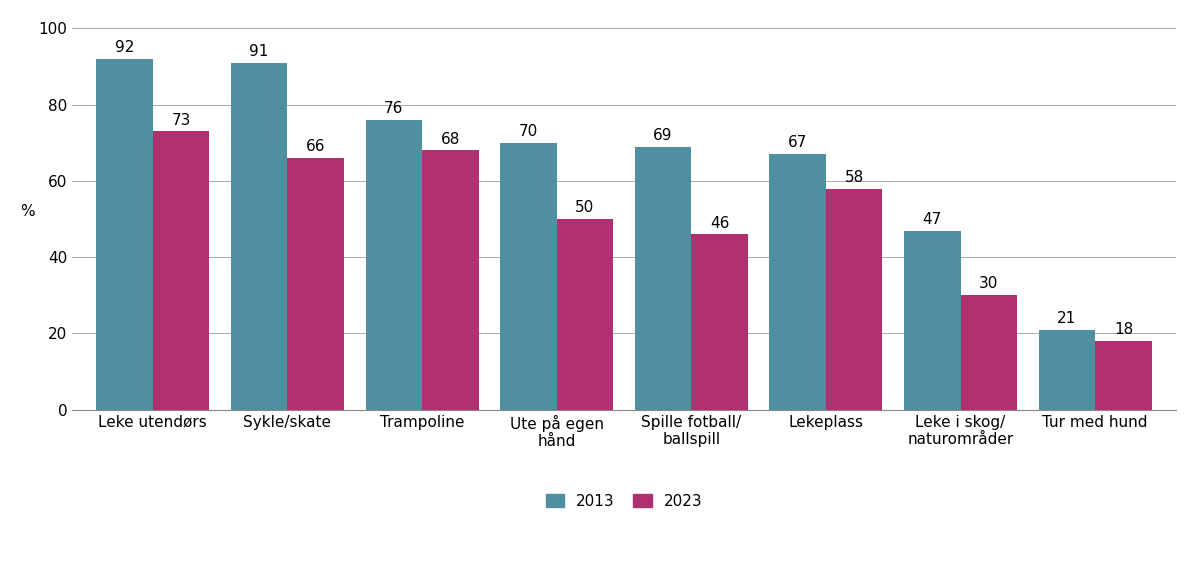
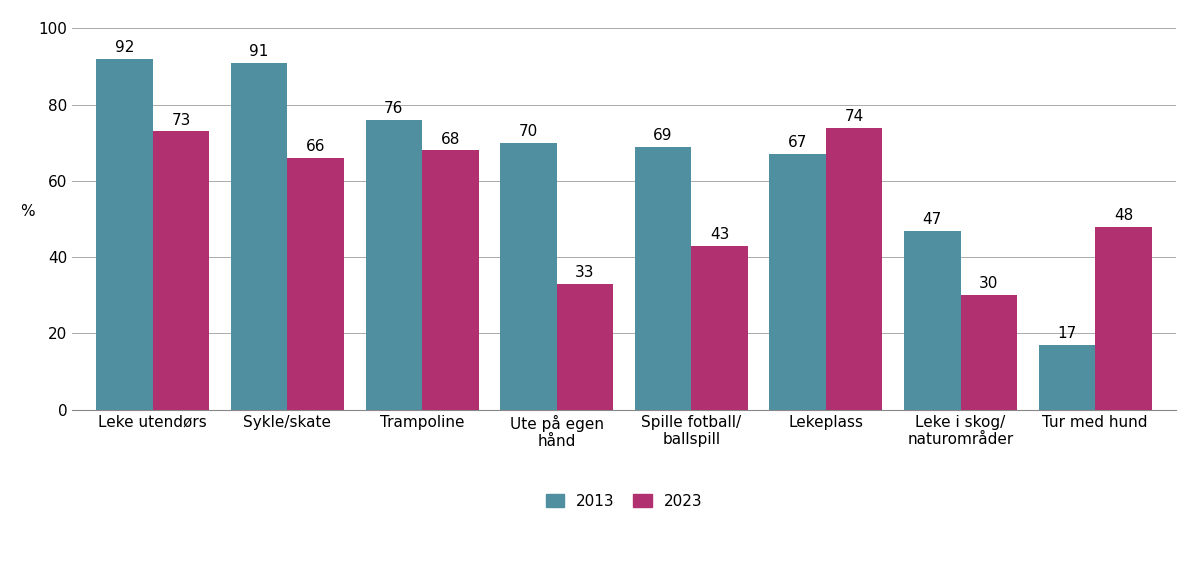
2023/Ute på egen hånd: 50 -> 33
2023/Spille fotball/ ballspill: 46 -> 43
2023/Lekeplass: 58 -> 74
2013/Tur med hund: 21 -> 17
2023/Tur med hund: 18 -> 48
